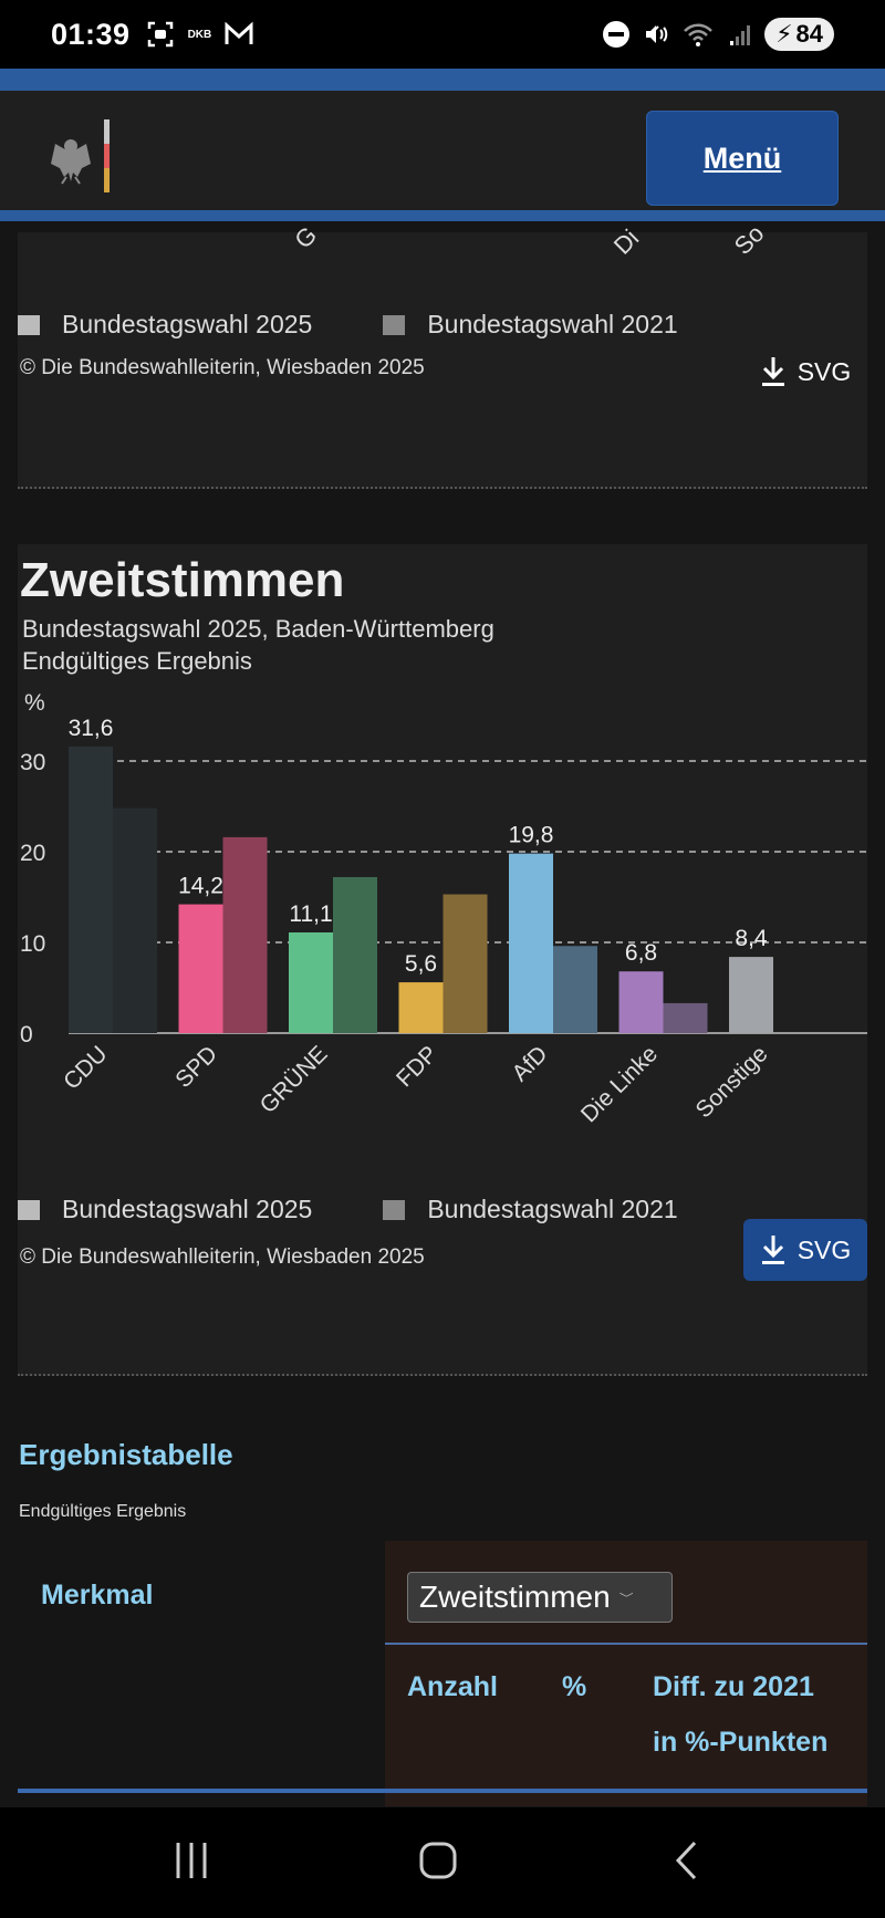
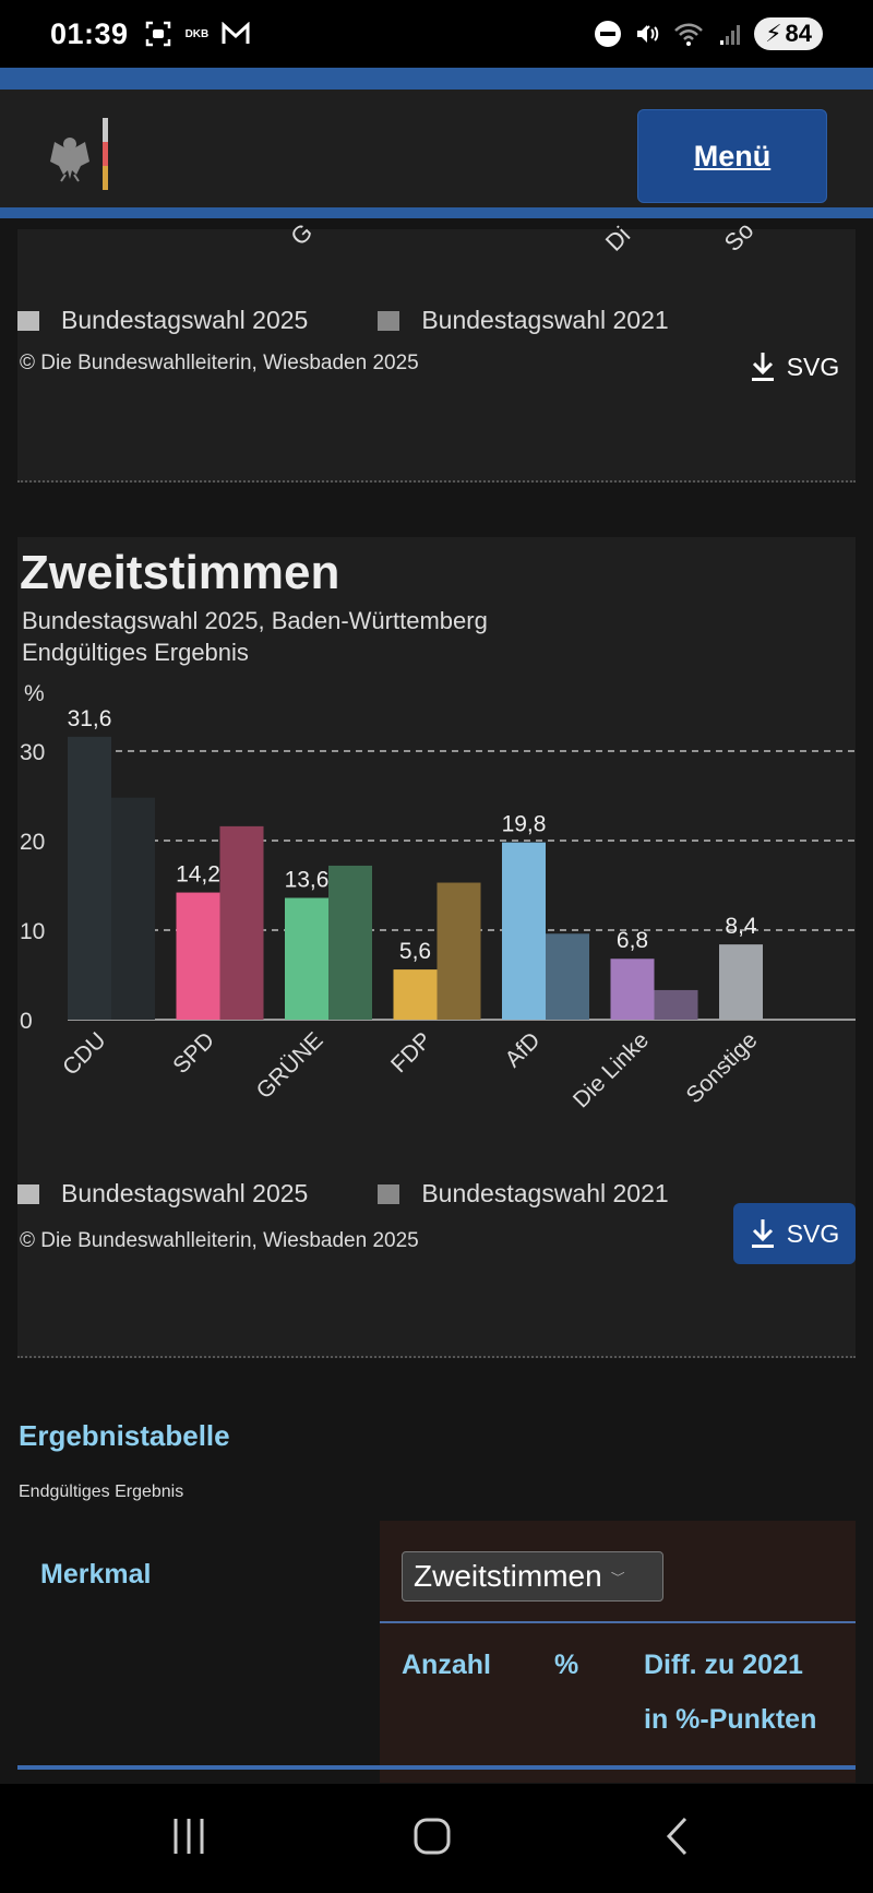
Bundestagswahl 2025/GRÜNE: 11,1 -> 13,6
